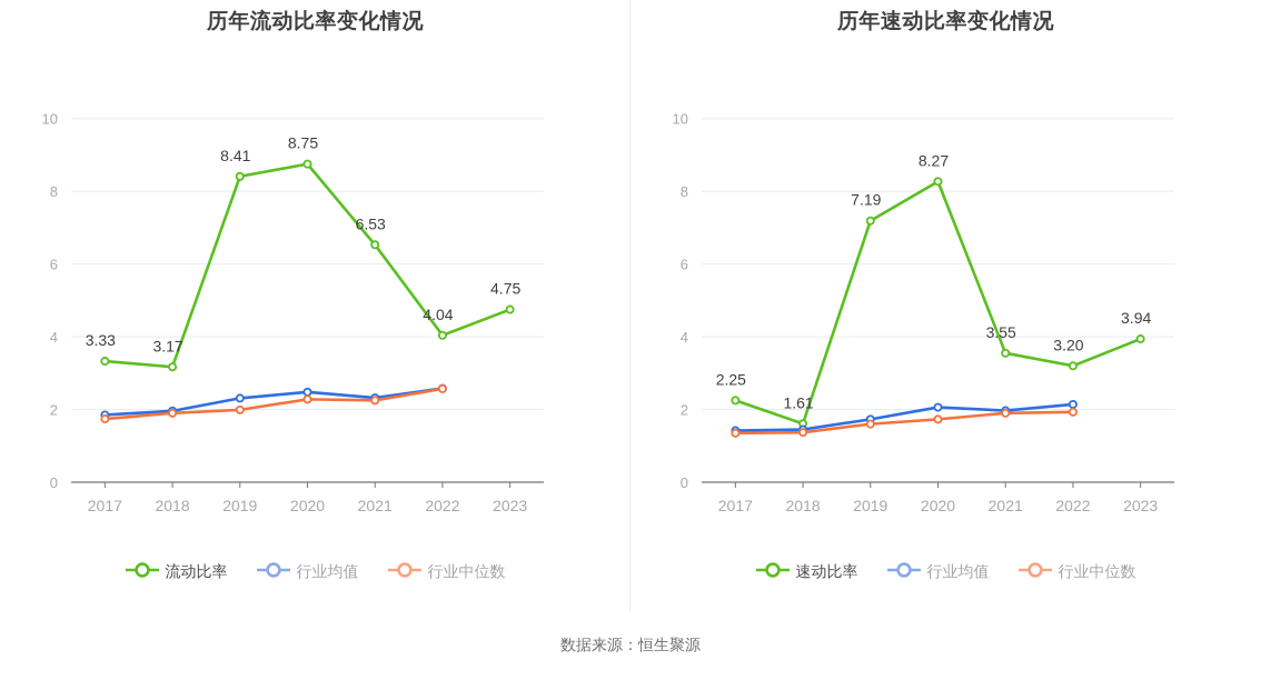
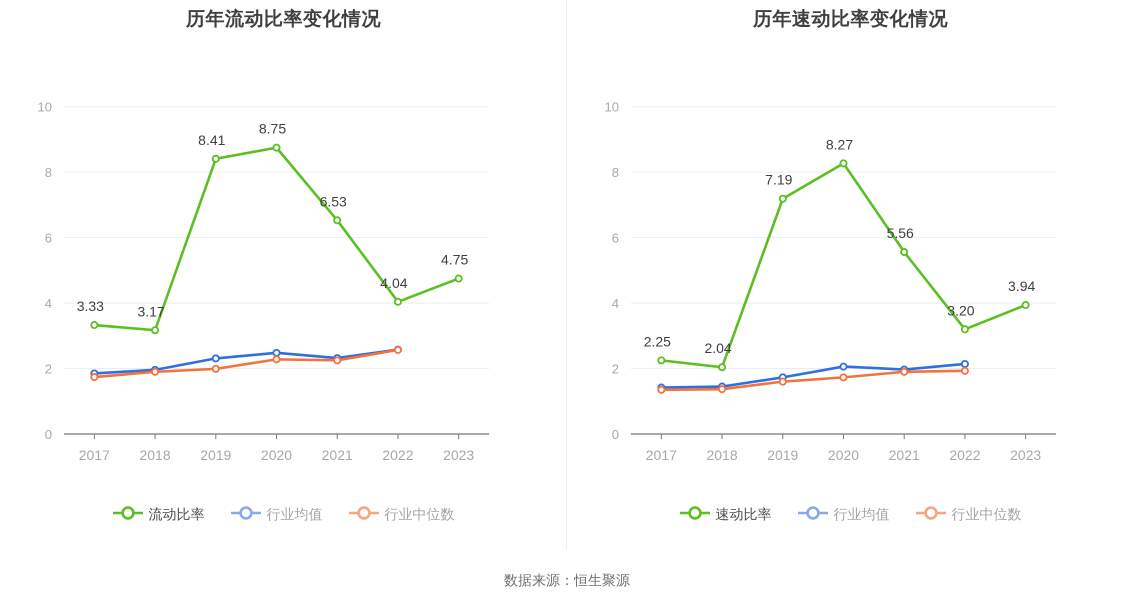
历年速动比率变化情况/速动比率/2018: 1.61 -> 2.04
历年速动比率变化情况/速动比率/2021: 3.55 -> 5.56
